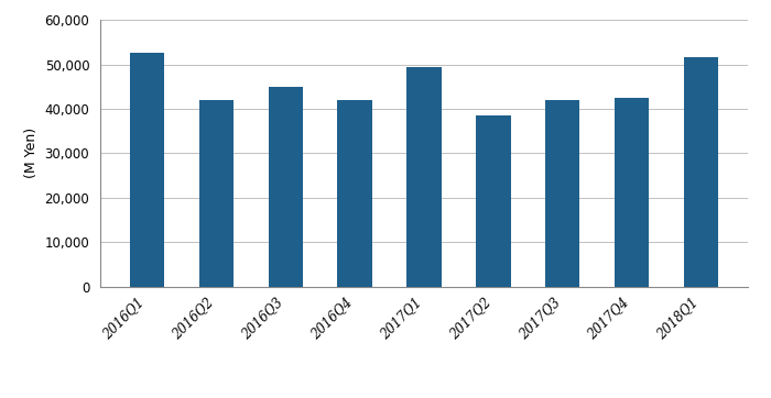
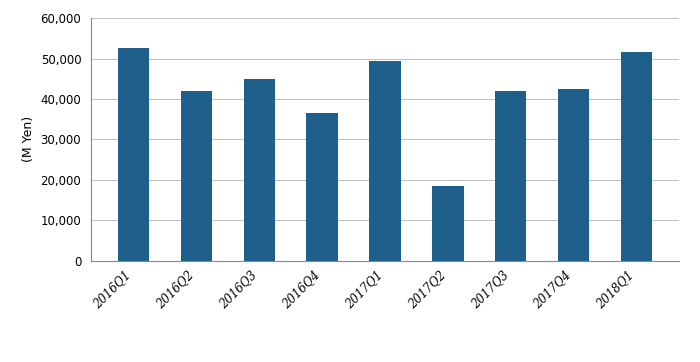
2016Q4: 42,000 -> 36,500
2017Q2: 38,500 -> 18,500
